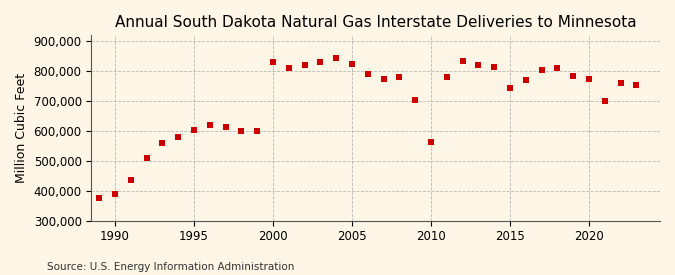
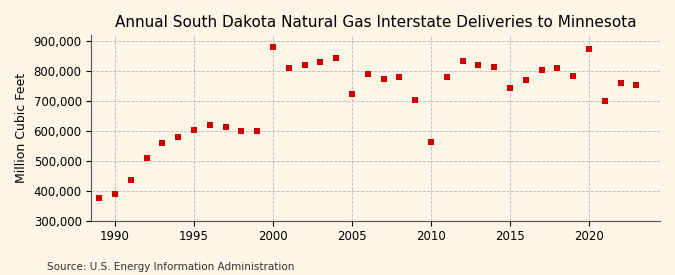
2000: 830,000 -> 880,000
2005: 825,000 -> 725,000
2020: 775,000 -> 875,000
